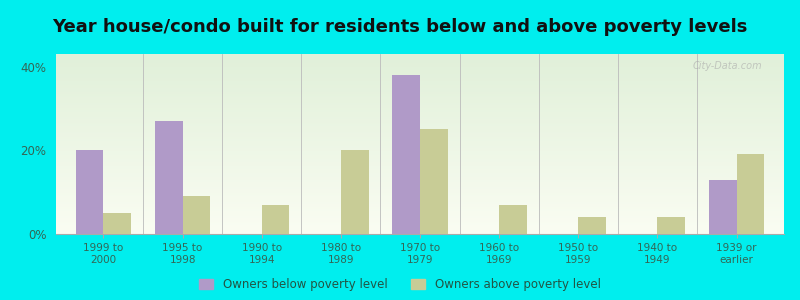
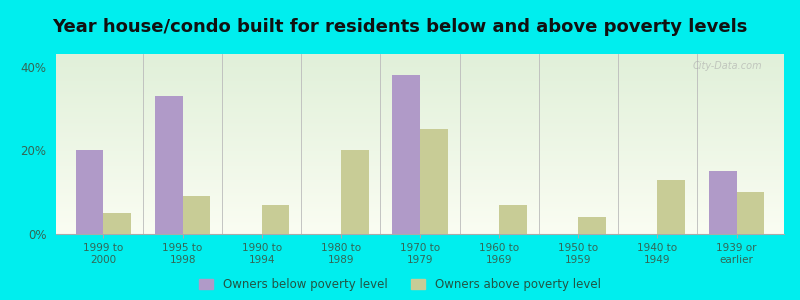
Owners below poverty level/1995 to 1998: 27% -> 33%
Owners above poverty level/1940 to 1949: 4% -> 13%
Owners below poverty level/1939 or earlier: 13% -> 15%
Owners above poverty level/1939 or earlier: 19% -> 10%
